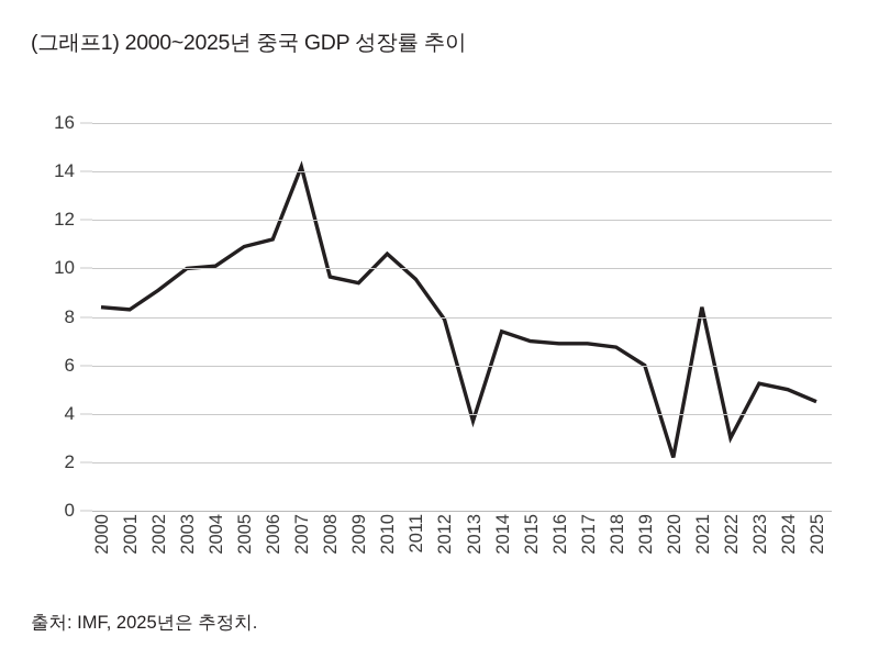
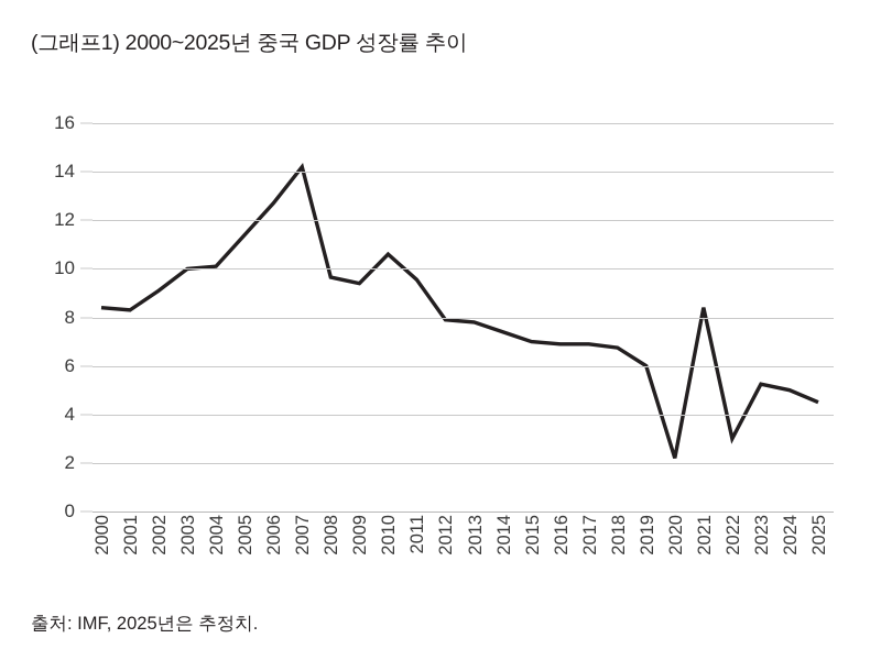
2005: 10.9 -> 11.4
2006: 11.2 -> 12.7
2013: 3.7 -> 7.8
